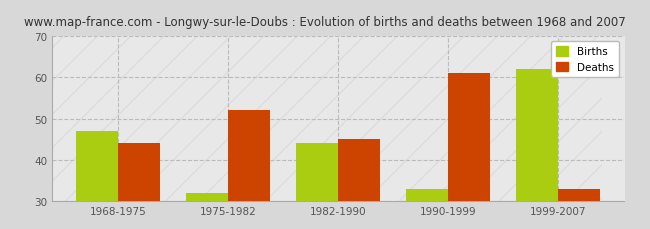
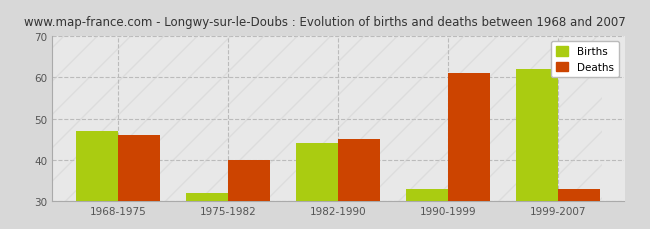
Deaths/1968-1975: 44 -> 46
Deaths/1975-1982: 52 -> 40
